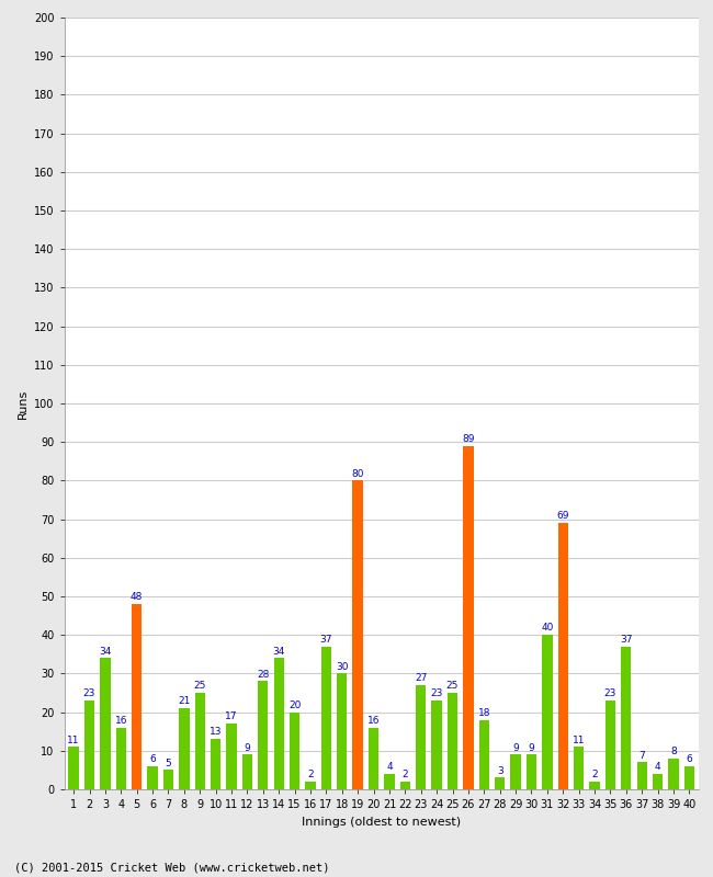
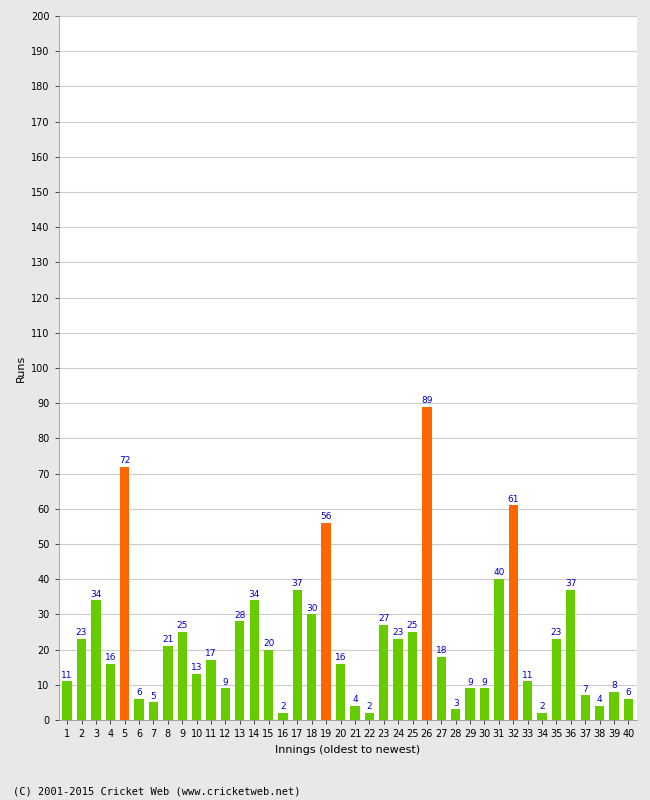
5: 48 -> 72
19: 80 -> 56
32: 69 -> 61
